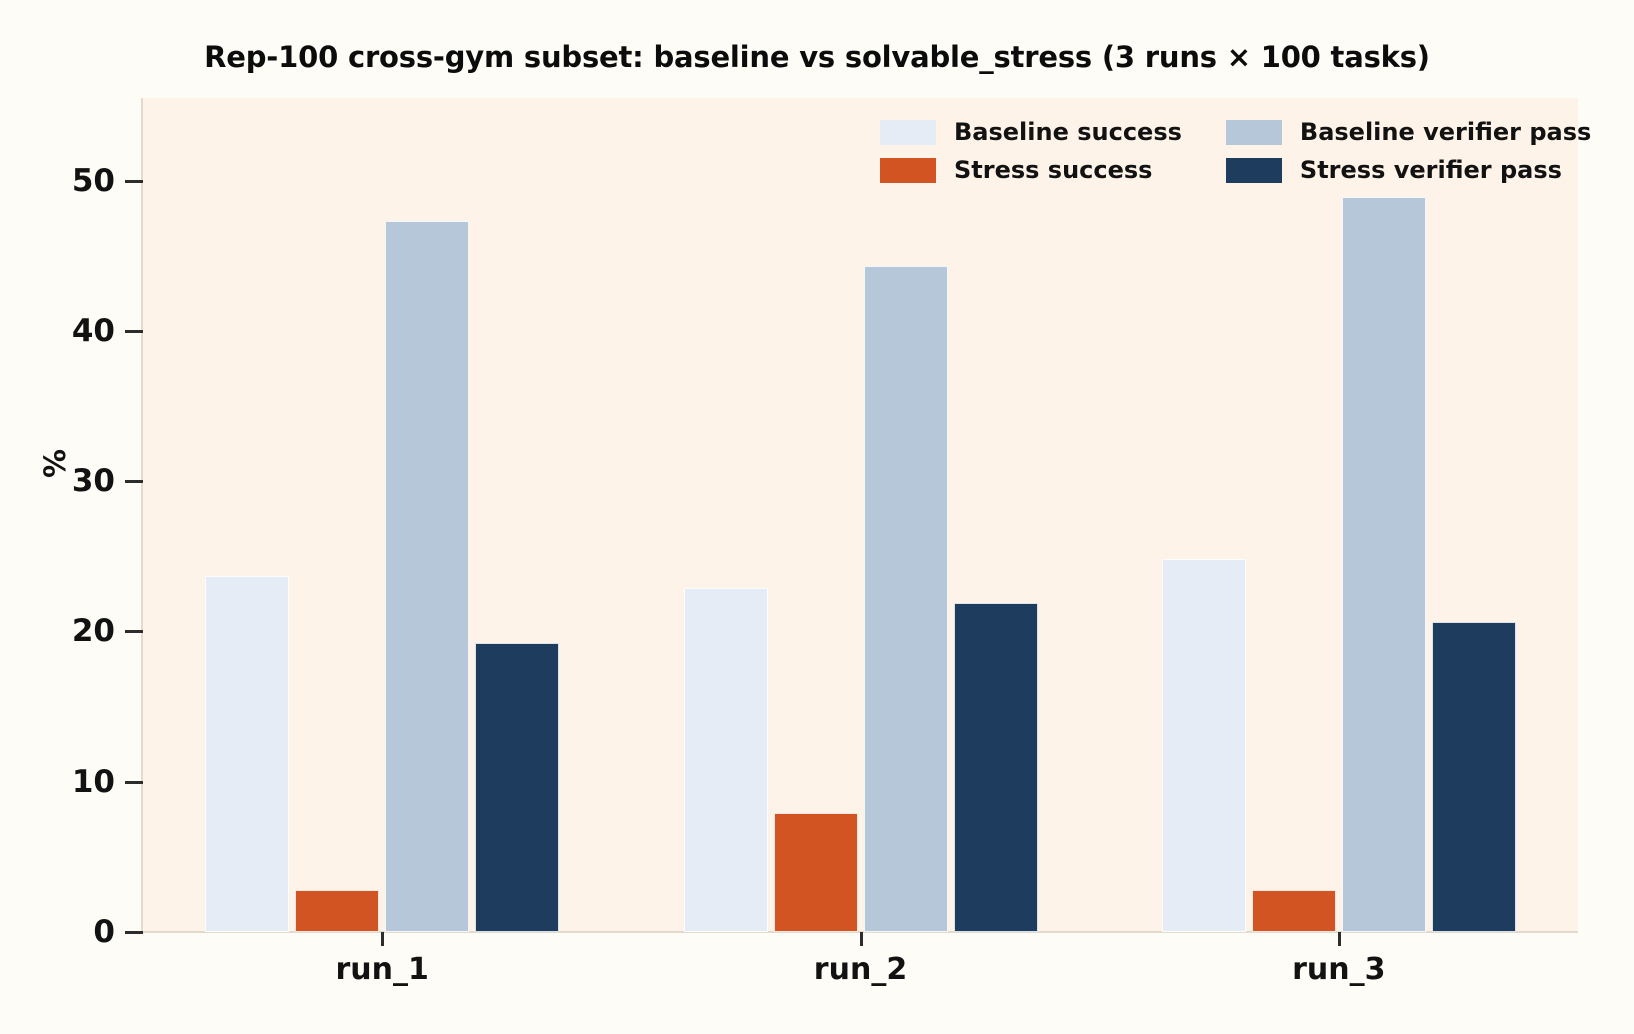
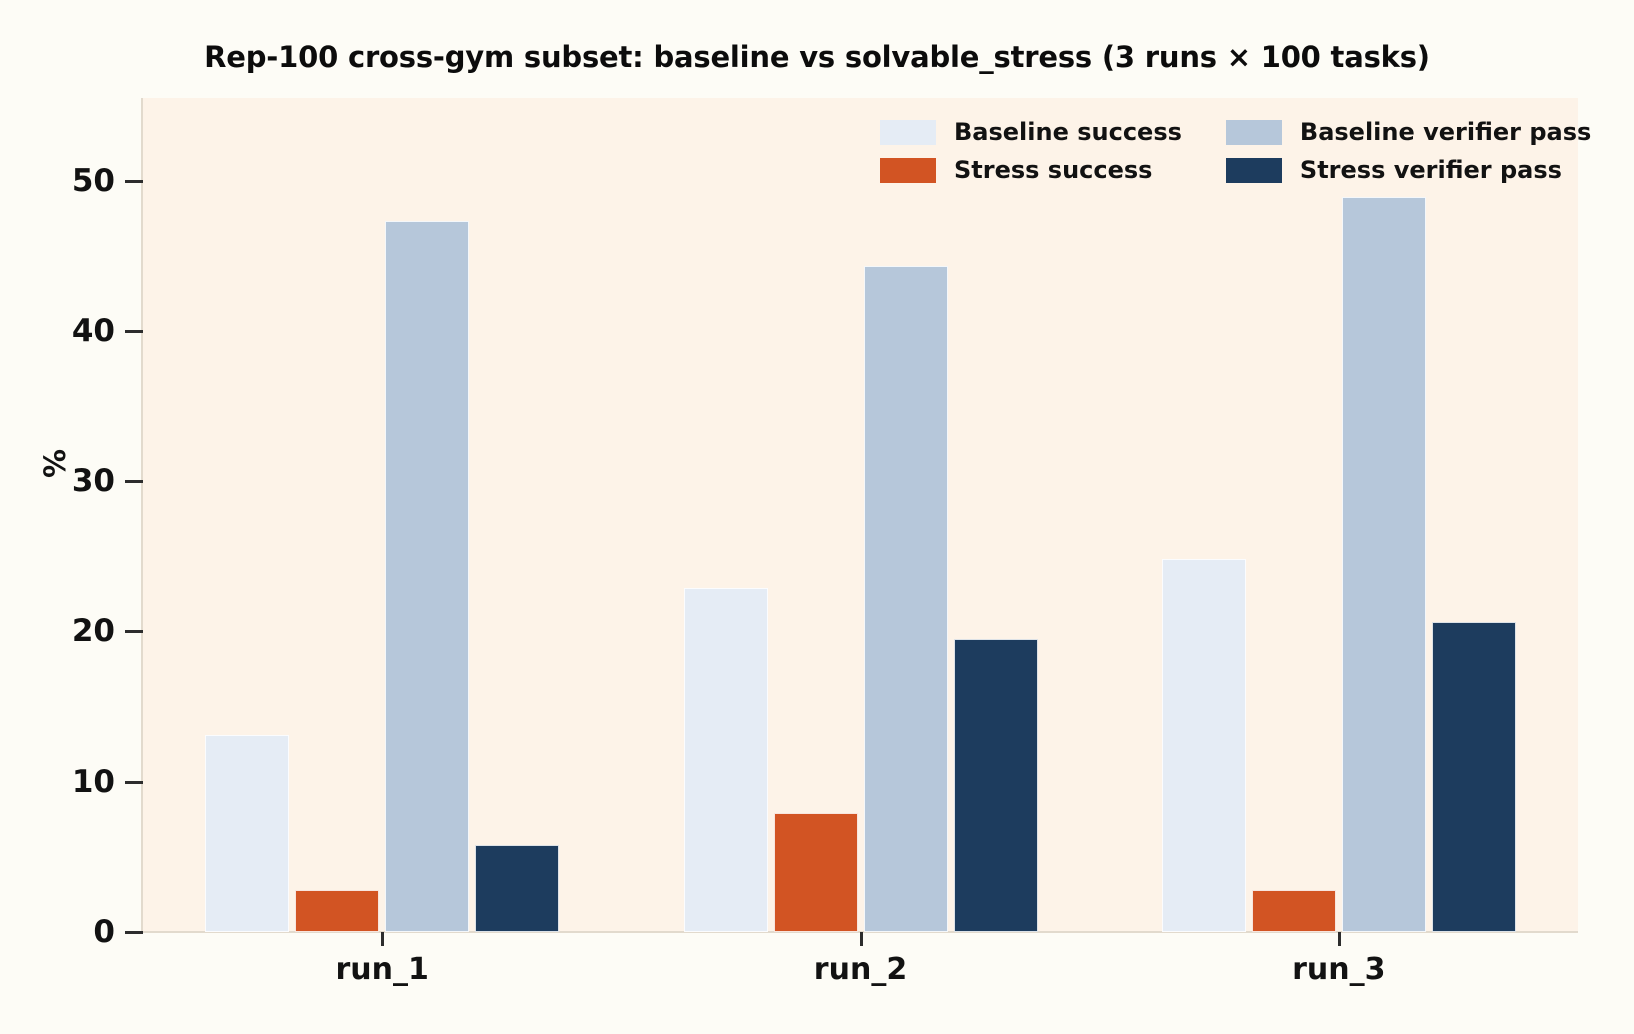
Baseline success/run_1: 23.7 -> 13.1
Stress verifier pass/run_1: 19.2 -> 5.8
Stress verifier pass/run_2: 21.9 -> 19.5
